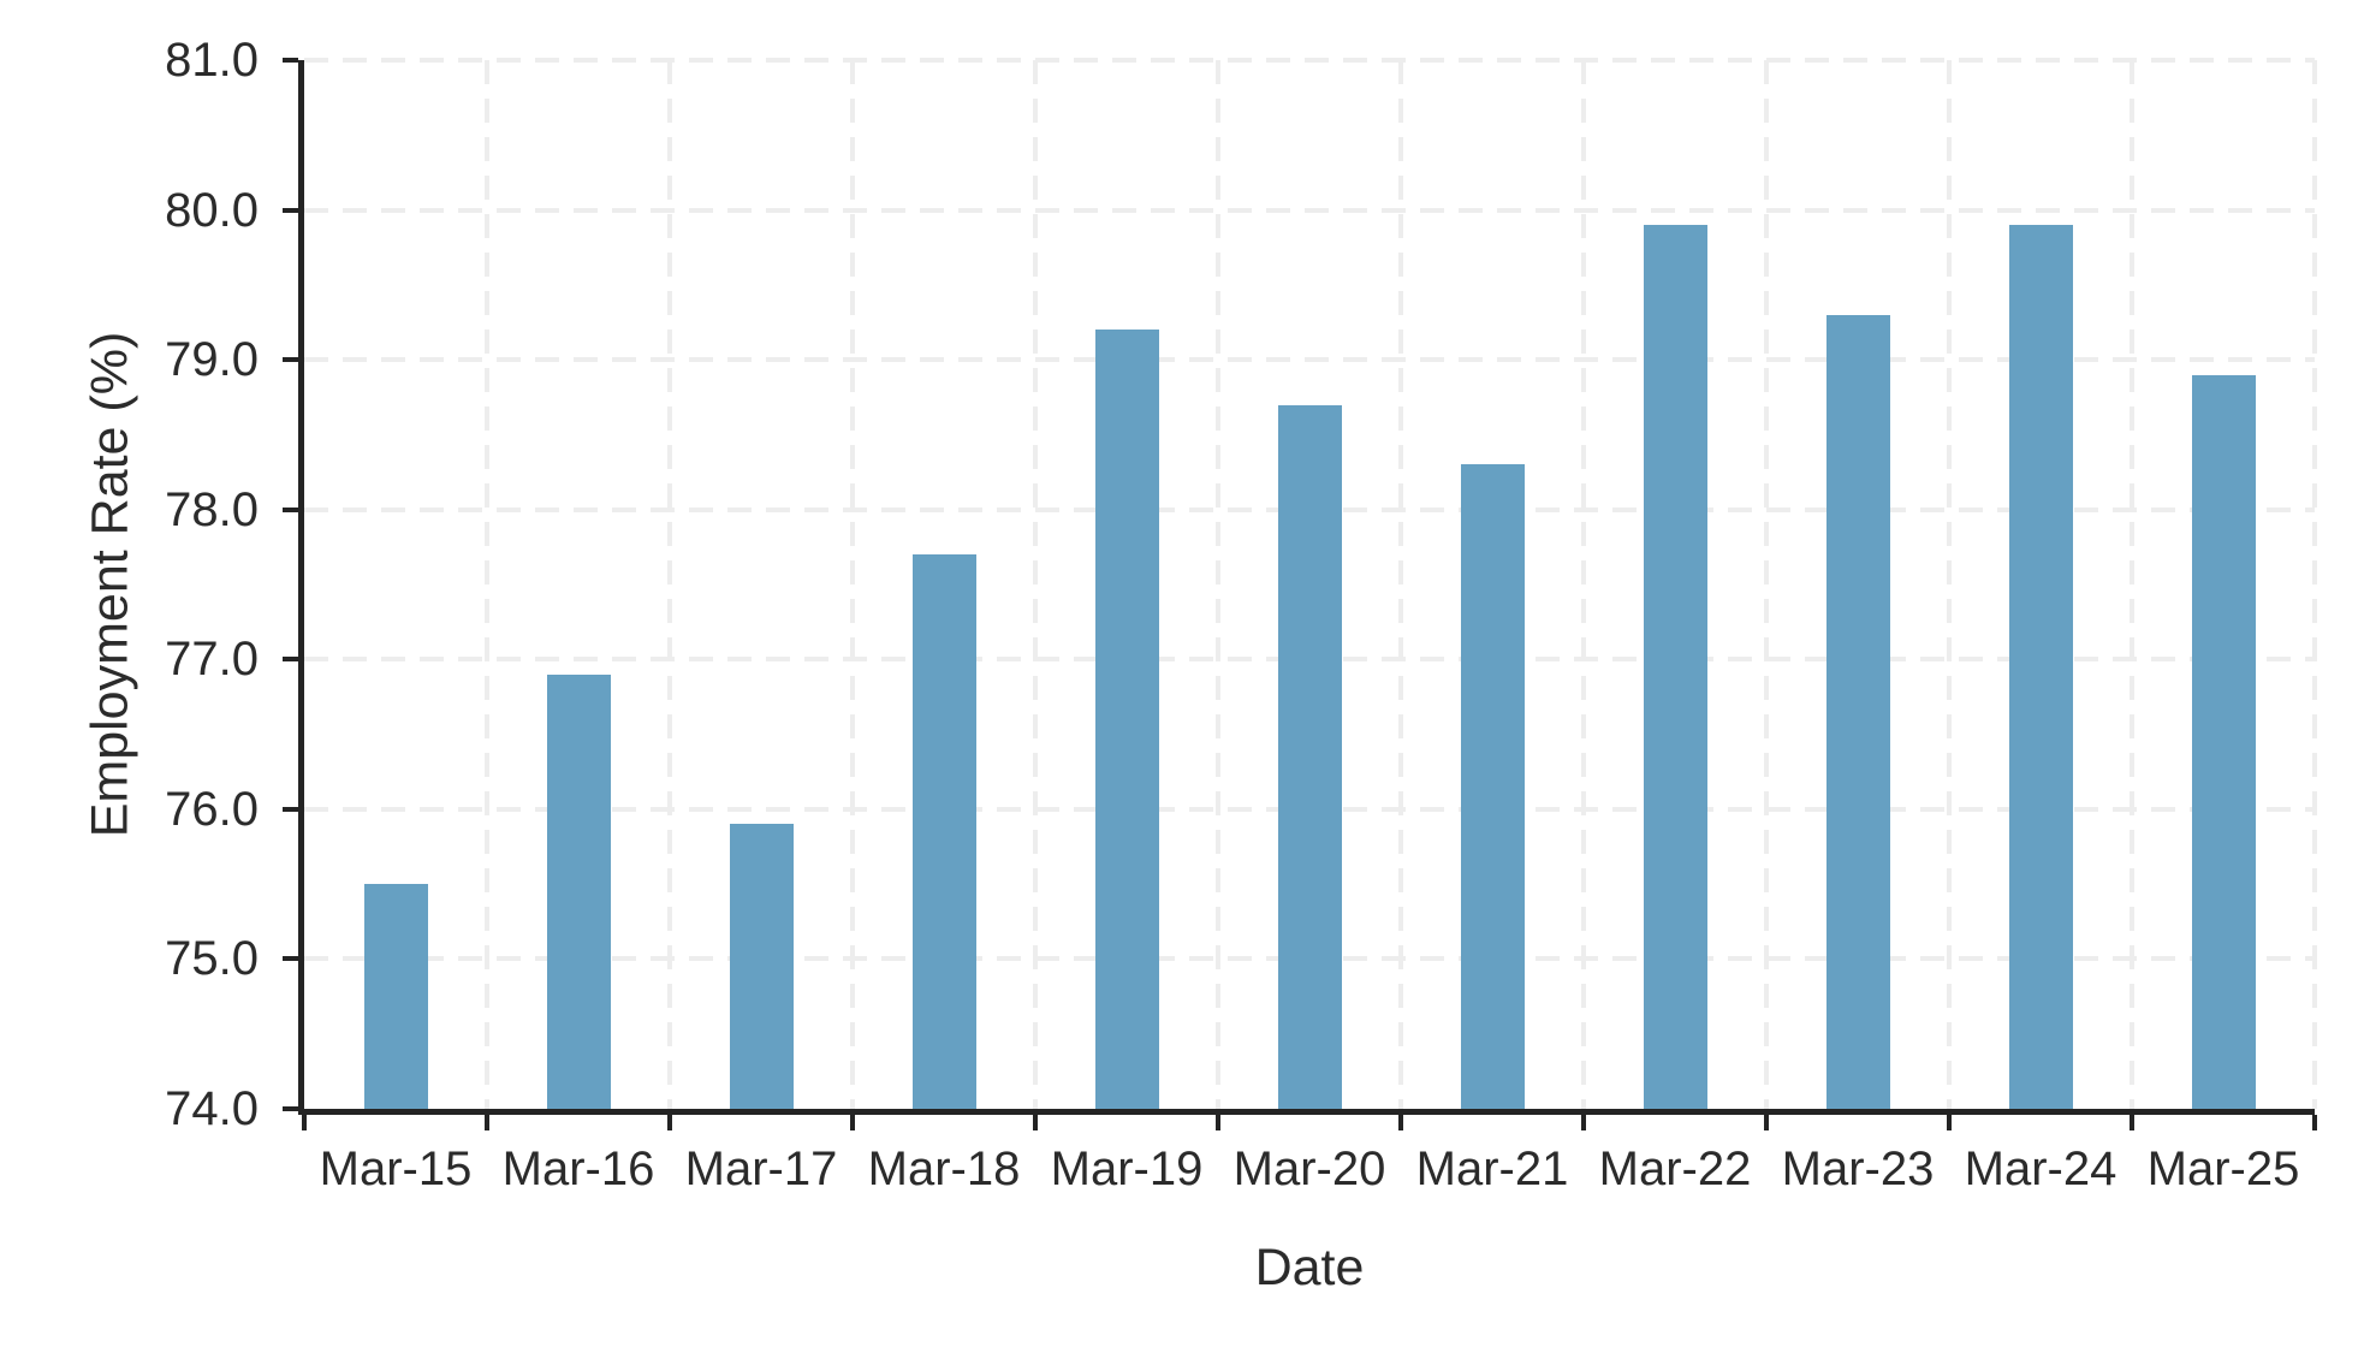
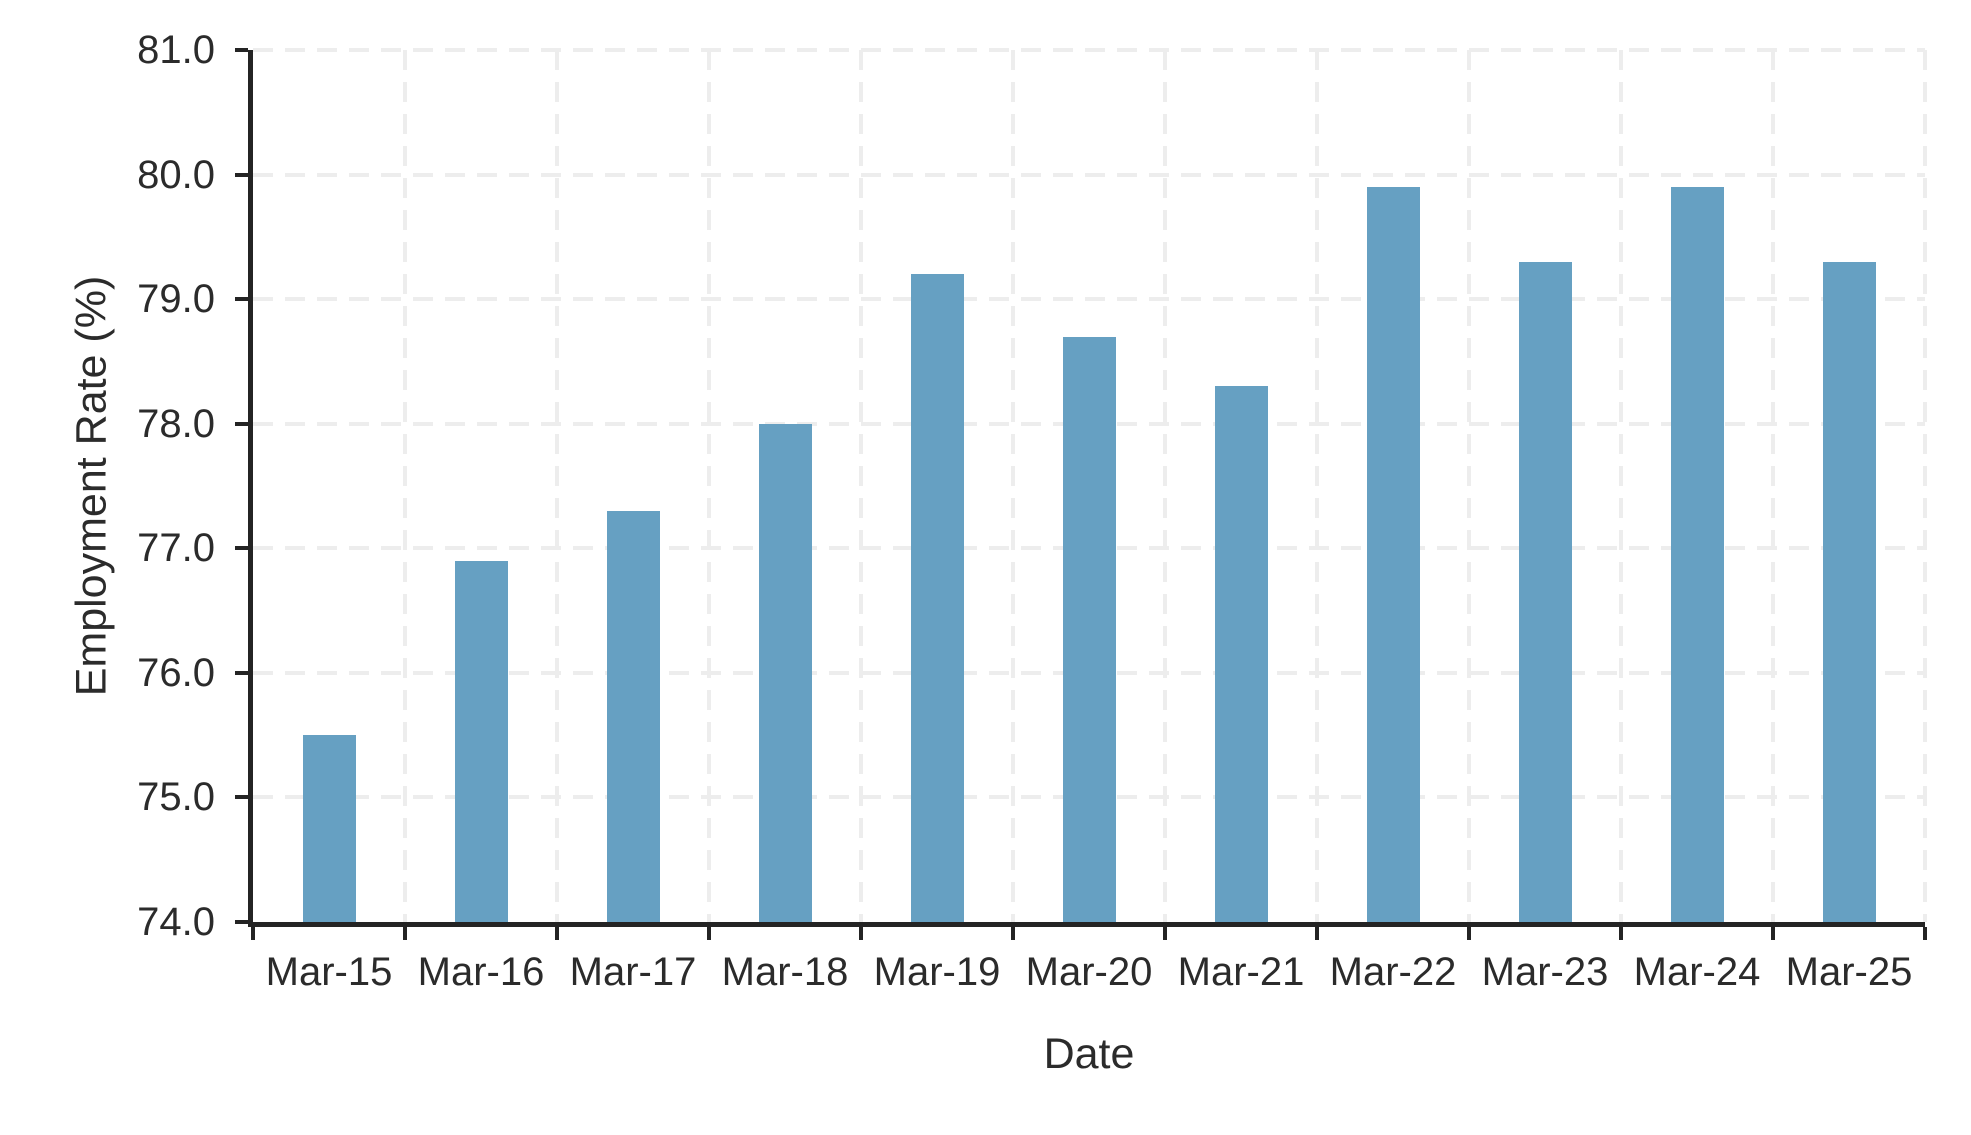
Mar-17: 75.9 -> 77.3
Mar-18: 77.7 -> 78.0
Mar-25: 78.9 -> 79.3
